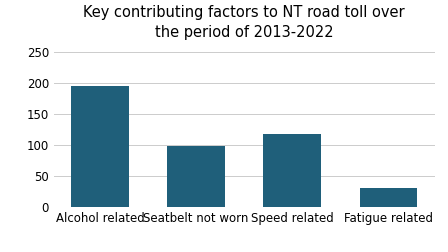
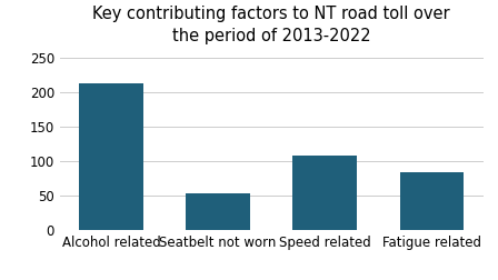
Alcohol related: 195 -> 212
Seatbelt not worn: 97 -> 52
Speed related: 117 -> 108
Fatigue related: 30 -> 84
